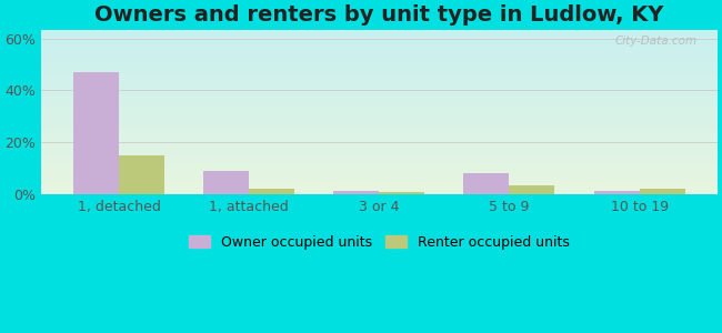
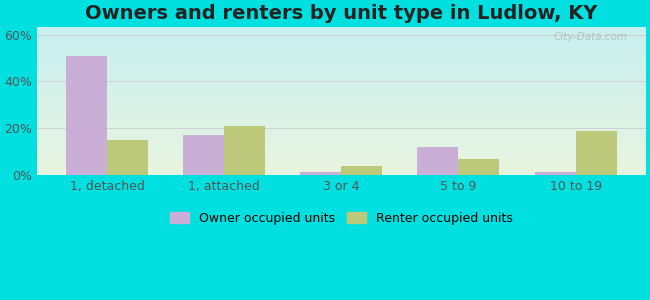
Owner occupied units/1, detached: 47.0% -> 51.0%
Owner occupied units/1, attached: 9.0% -> 17.0%
Renter occupied units/1, attached: 2.0% -> 21.0%
Renter occupied units/3 or 4: 1.0% -> 4.0%
Owner occupied units/5 to 9: 8.0% -> 12.0%
Renter occupied units/5 to 9: 3.5% -> 7.0%
Renter occupied units/10 to 19: 2.0% -> 19.0%
